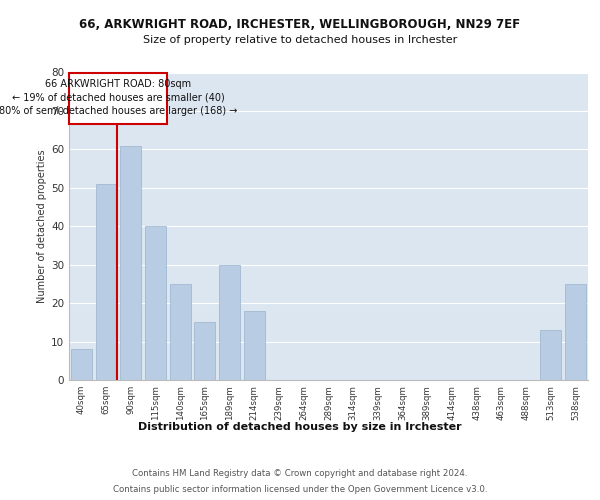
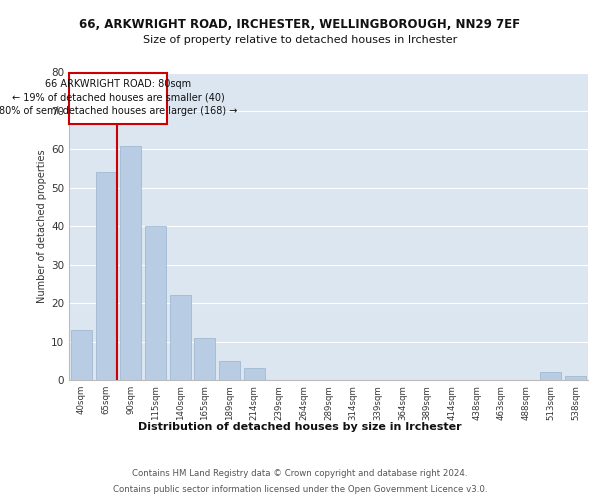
40sqm: 8 -> 13
65sqm: 51 -> 54
140sqm: 25 -> 22
165sqm: 15 -> 11
189sqm: 30 -> 5
214sqm: 18 -> 3
513sqm: 13 -> 2
538sqm: 25 -> 1
